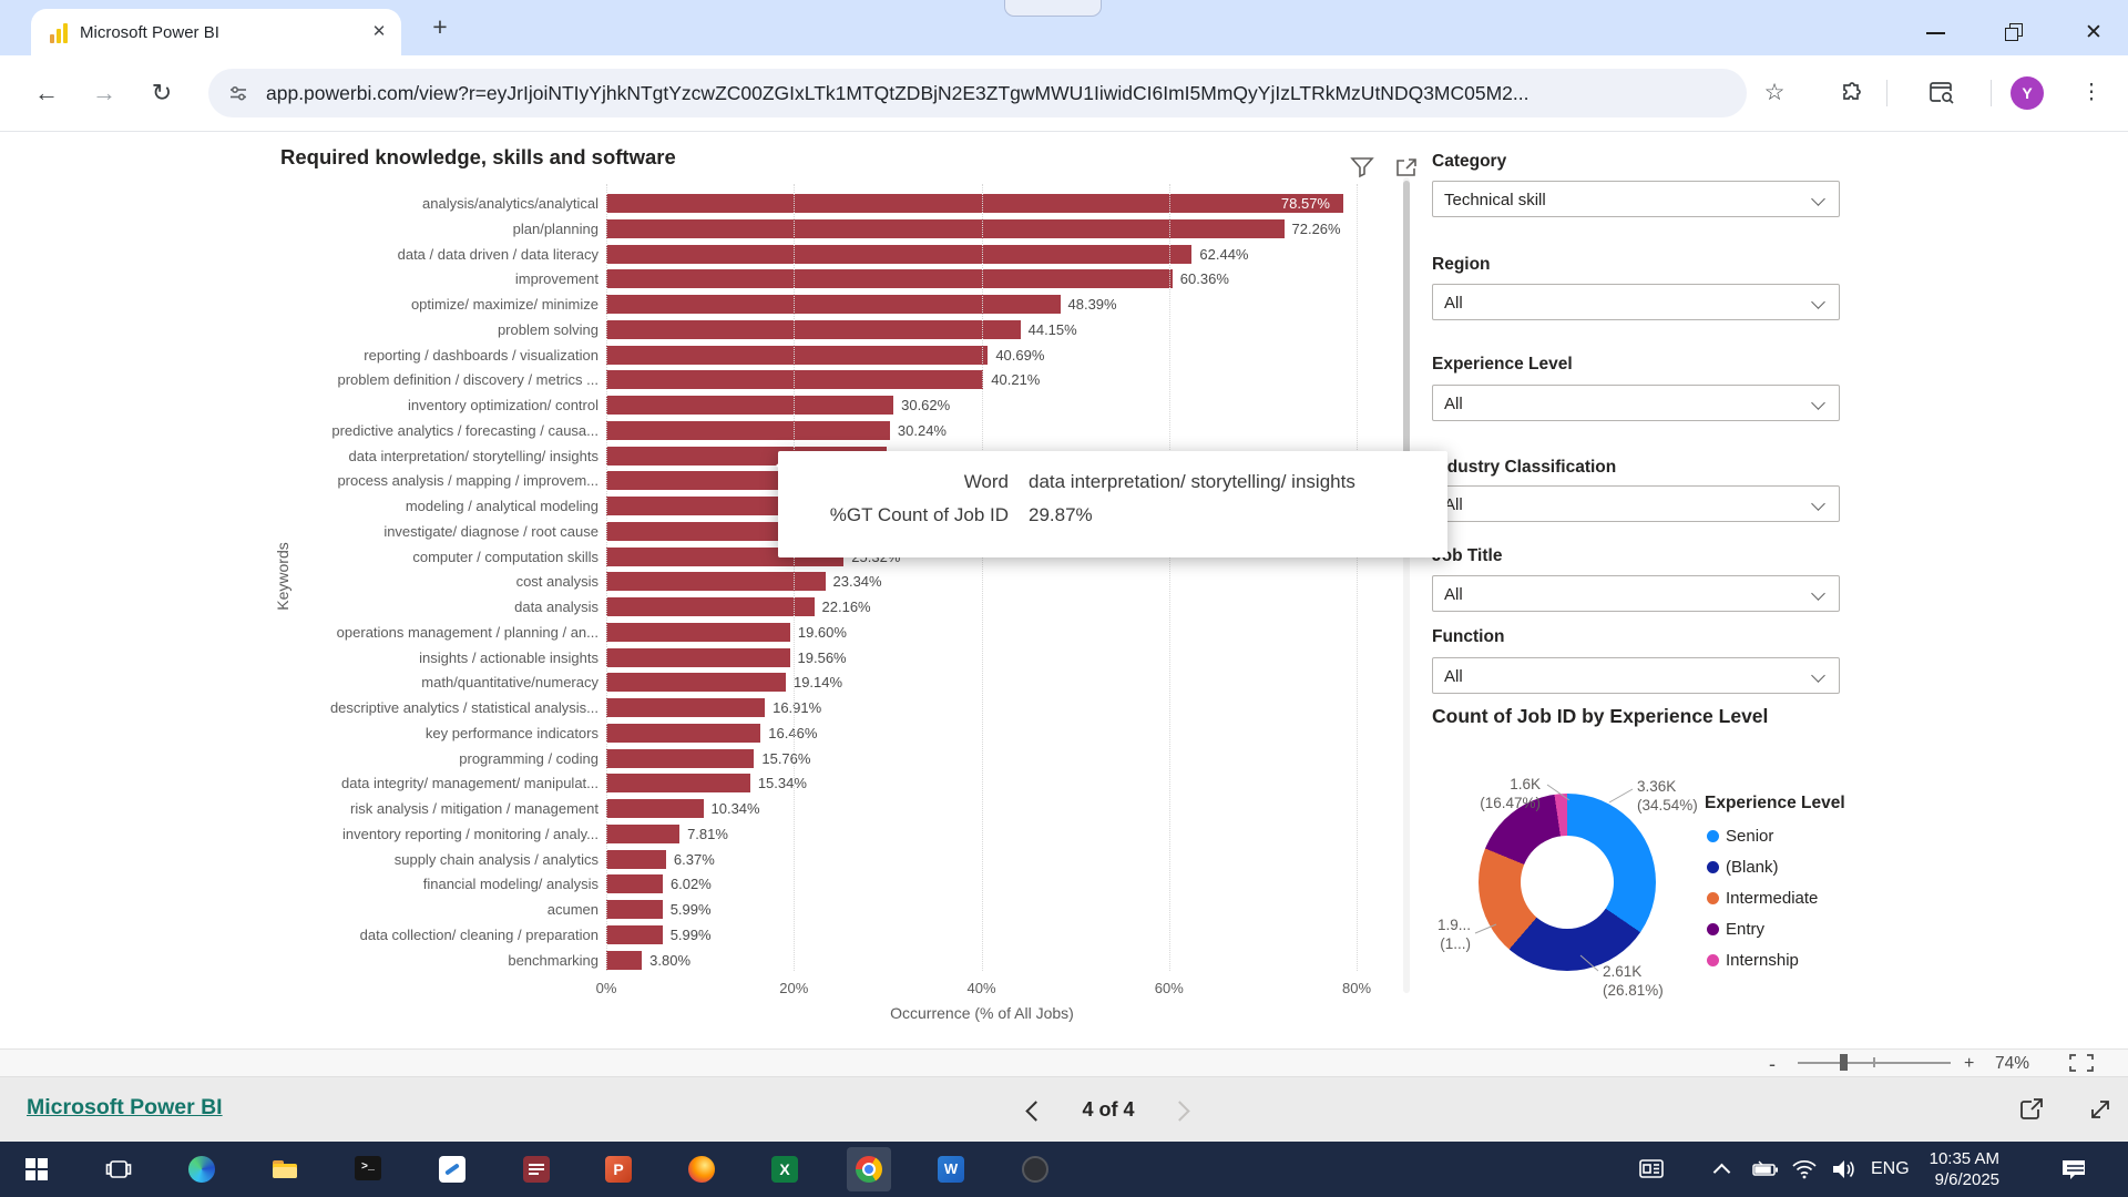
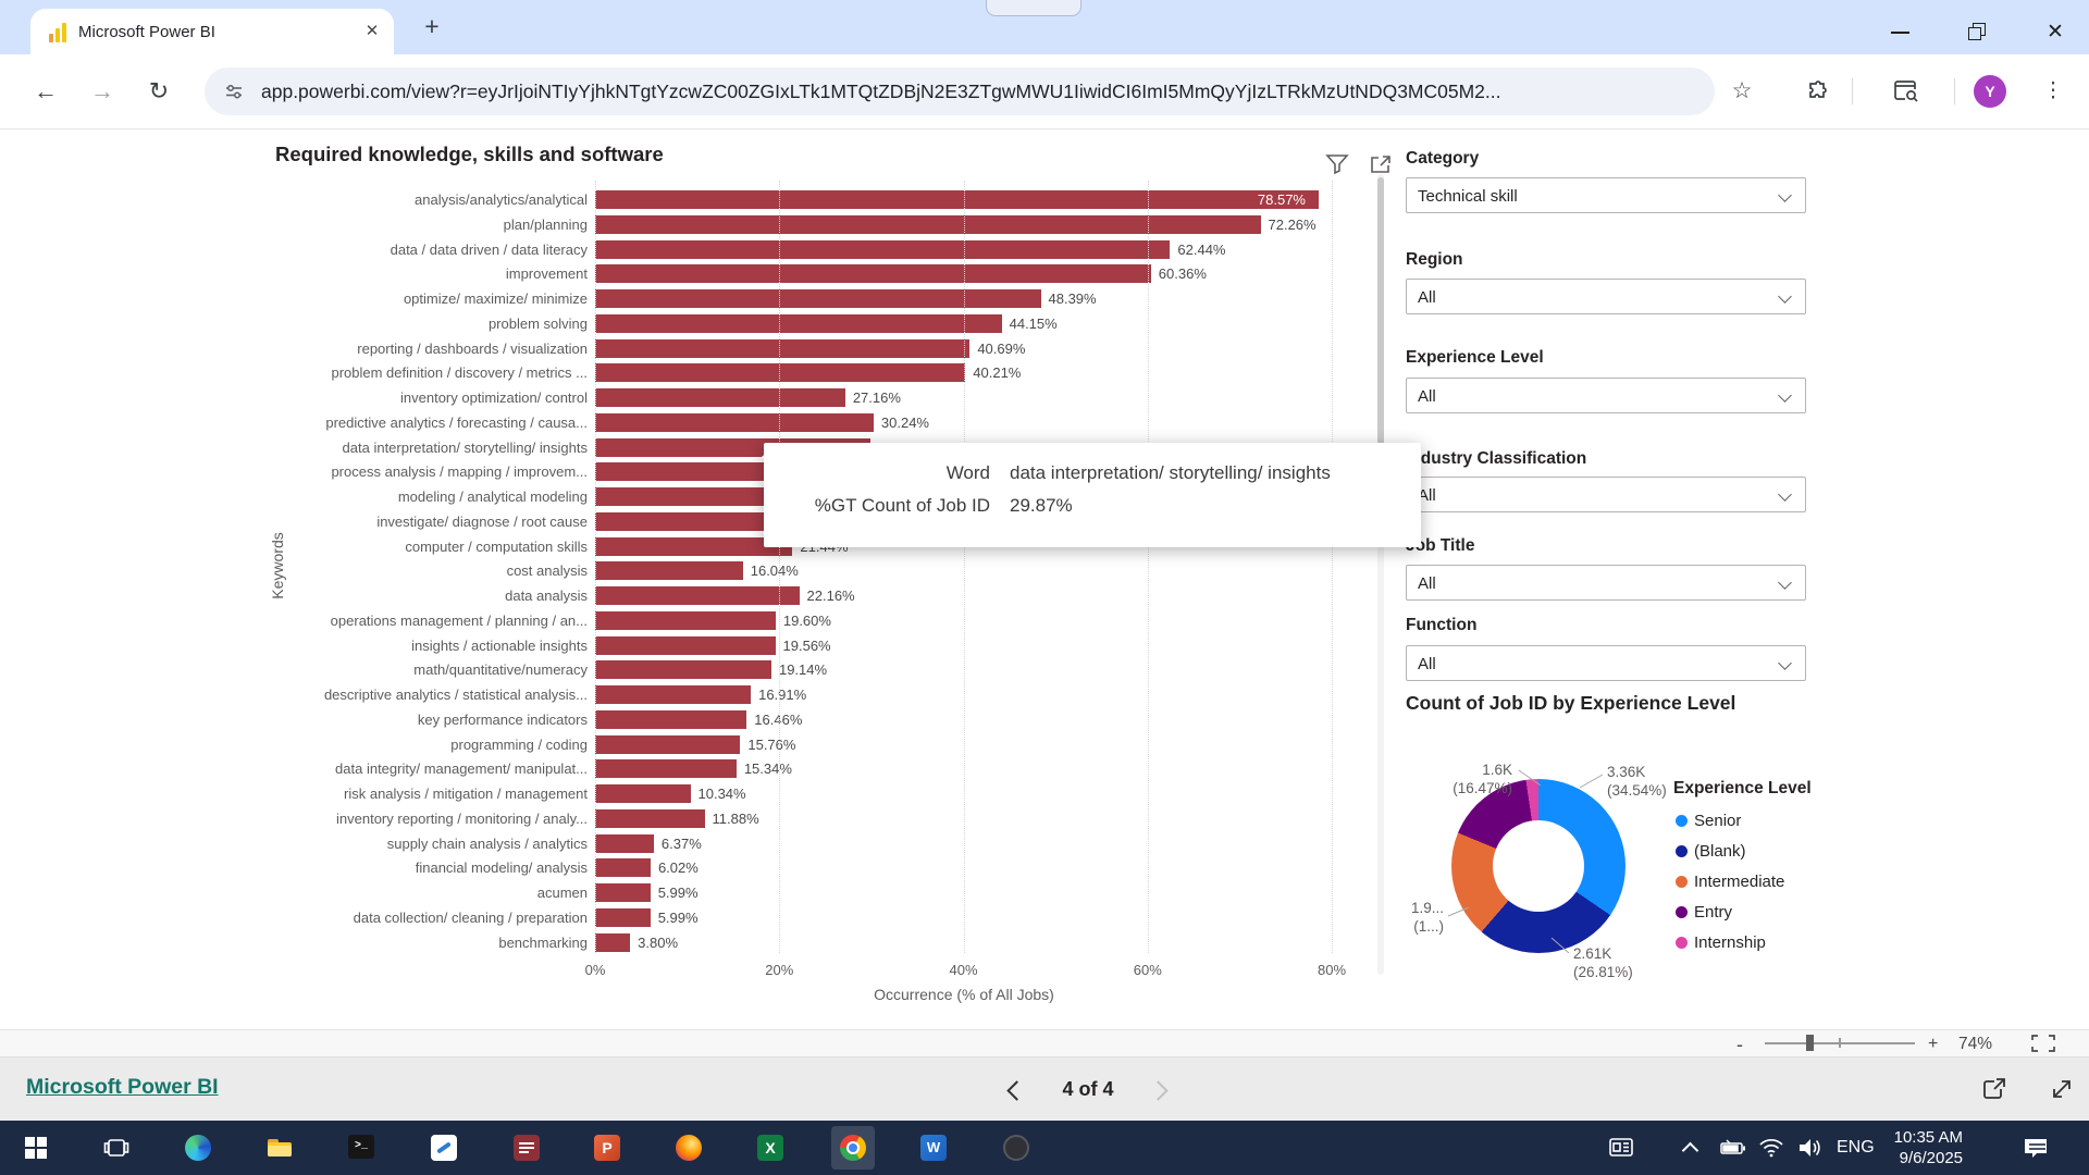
Required knowledge, skills and software/inventory optimization/ control: 30.62% -> 27.16%
Required knowledge, skills and software/computer / computation skills: 25.32% -> 21.44%
Required knowledge, skills and software/cost analysis: 23.34% -> 16.04%
Required knowledge, skills and software/inventory reporting / monitoring / analy...: 7.81% -> 11.88%
